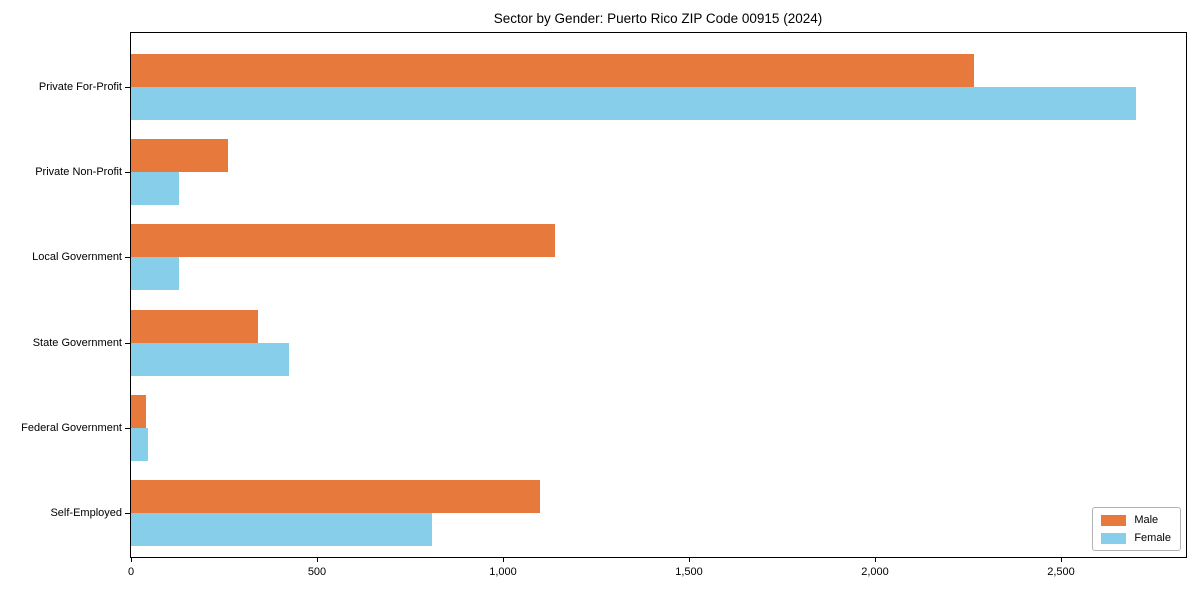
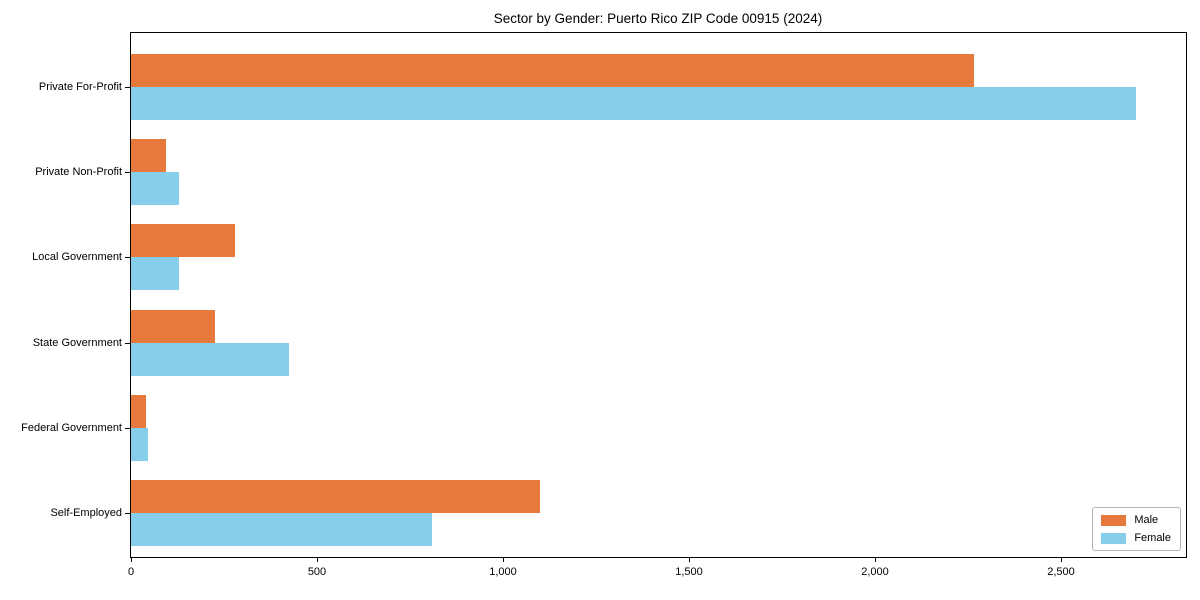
Male/Private Non-Profit: 260 -> 100
Male/Local Government: 1140 -> 280
Male/State Government: 340 -> 220
